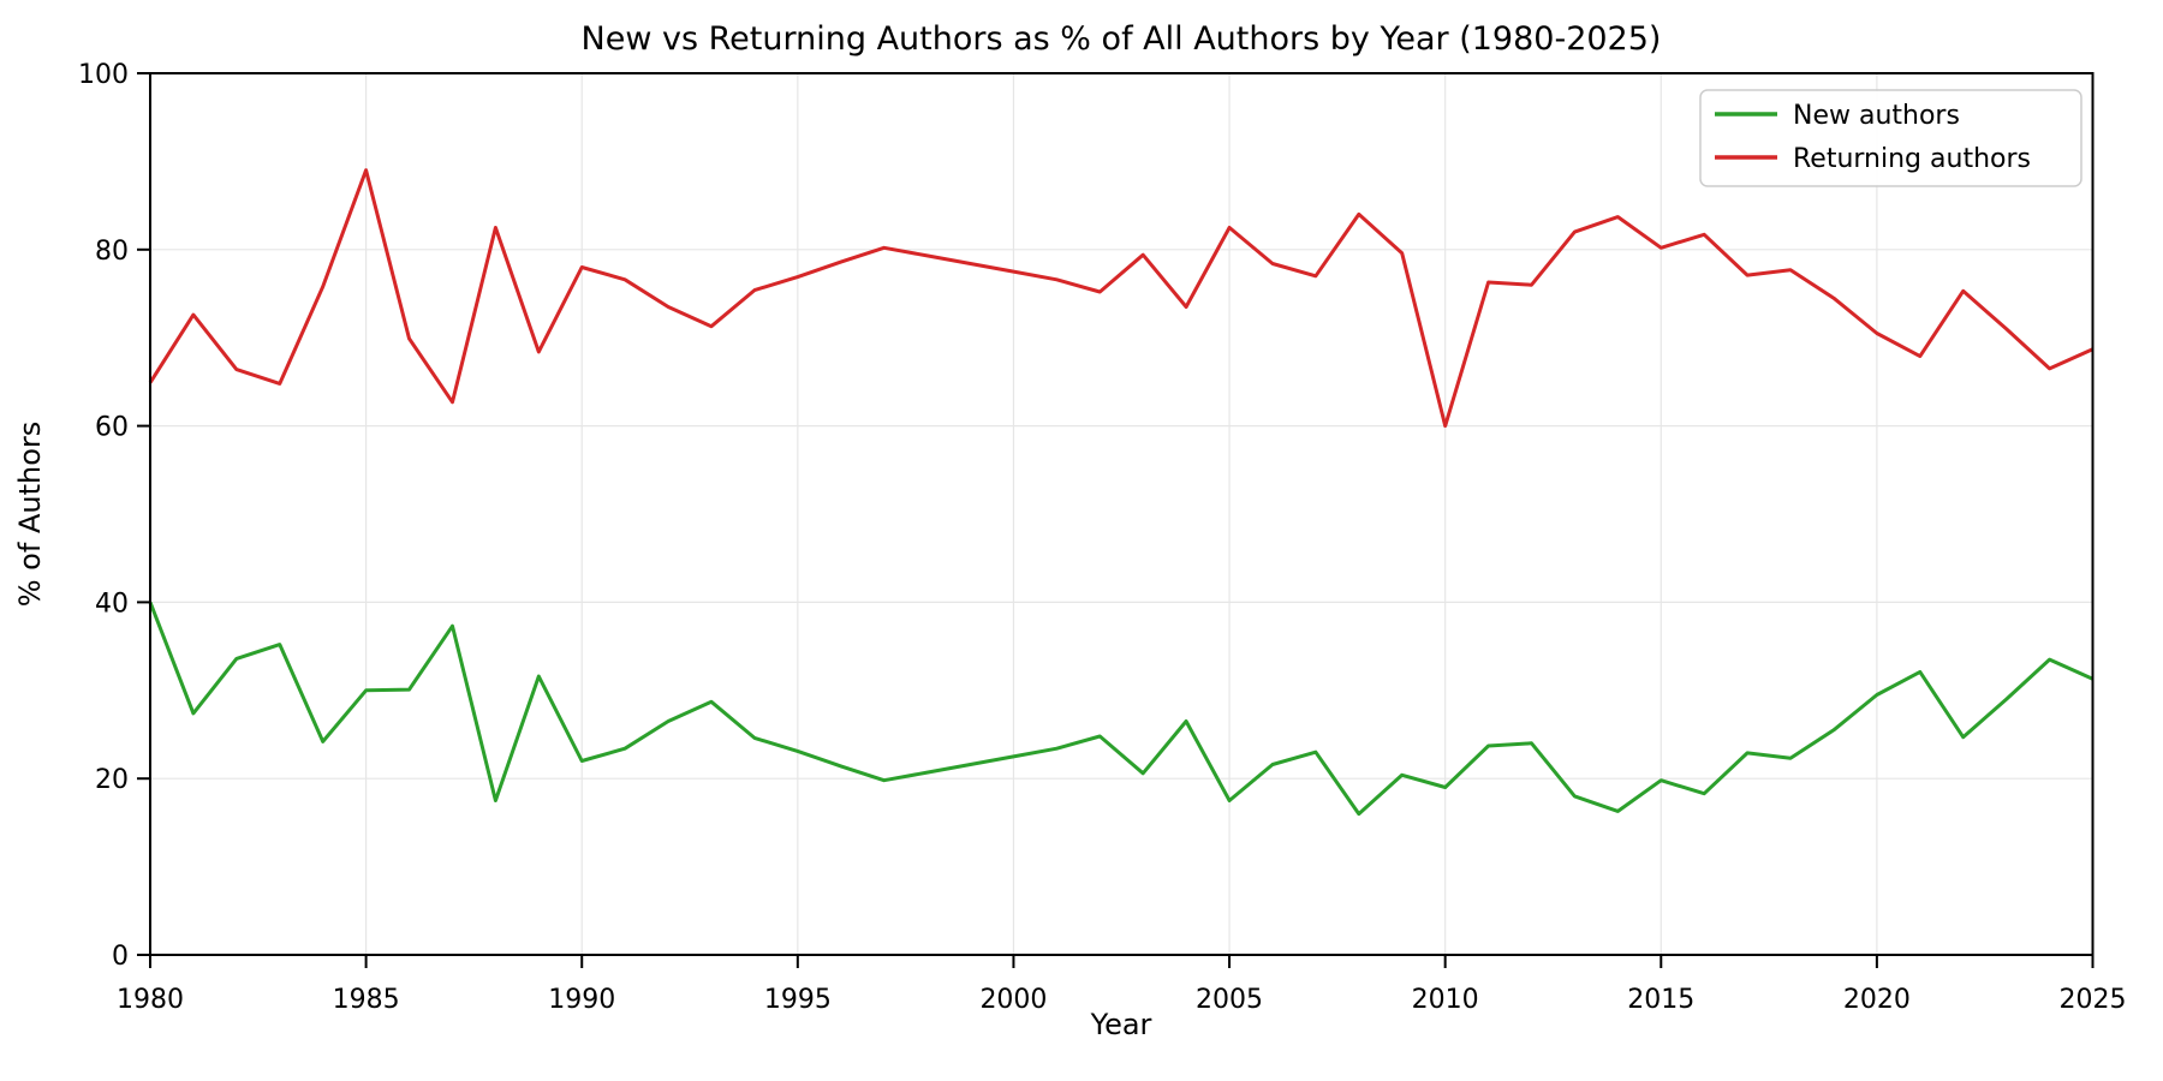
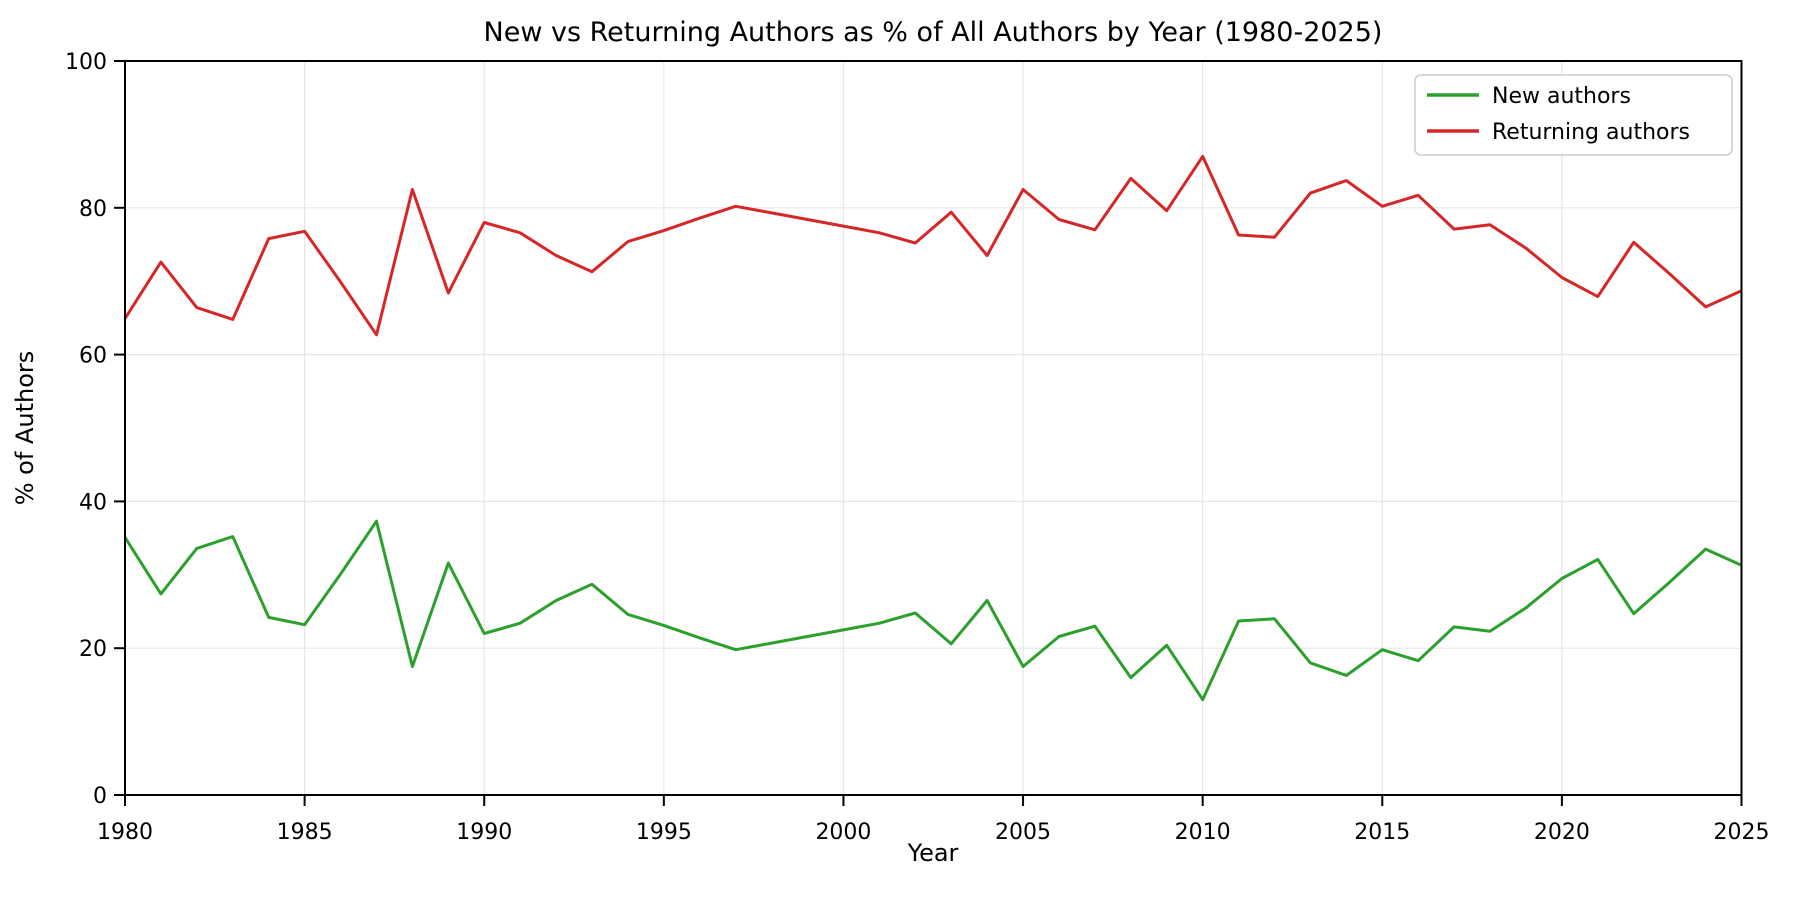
New authors/1980: 40 -> 35
New authors/1985: 30 -> 23
Returning authors/1985: 89 -> 77
New authors/2010: 19 -> 13
Returning authors/2010: 60 -> 87
